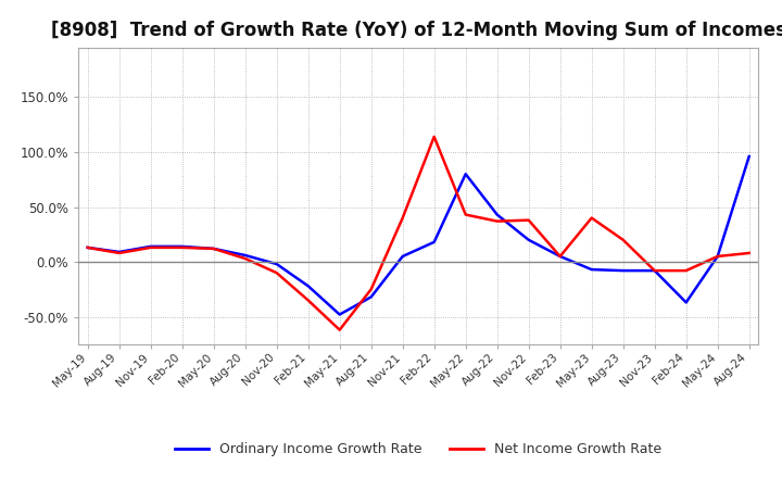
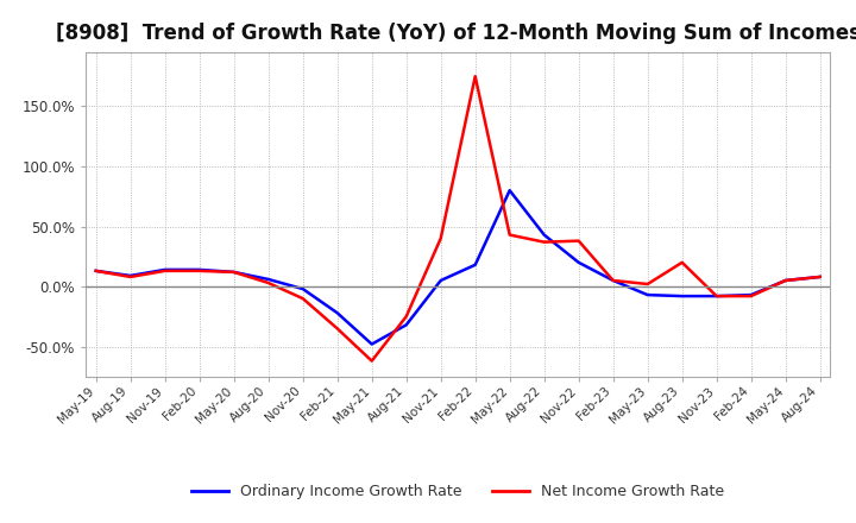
Net Income Growth Rate/Feb-22: 114% -> 175%
Net Income Growth Rate/May-23: 40% -> 2%
Ordinary Income Growth Rate/Feb-24: -37% -> -7%
Ordinary Income Growth Rate/Aug-24: 96% -> 8%
